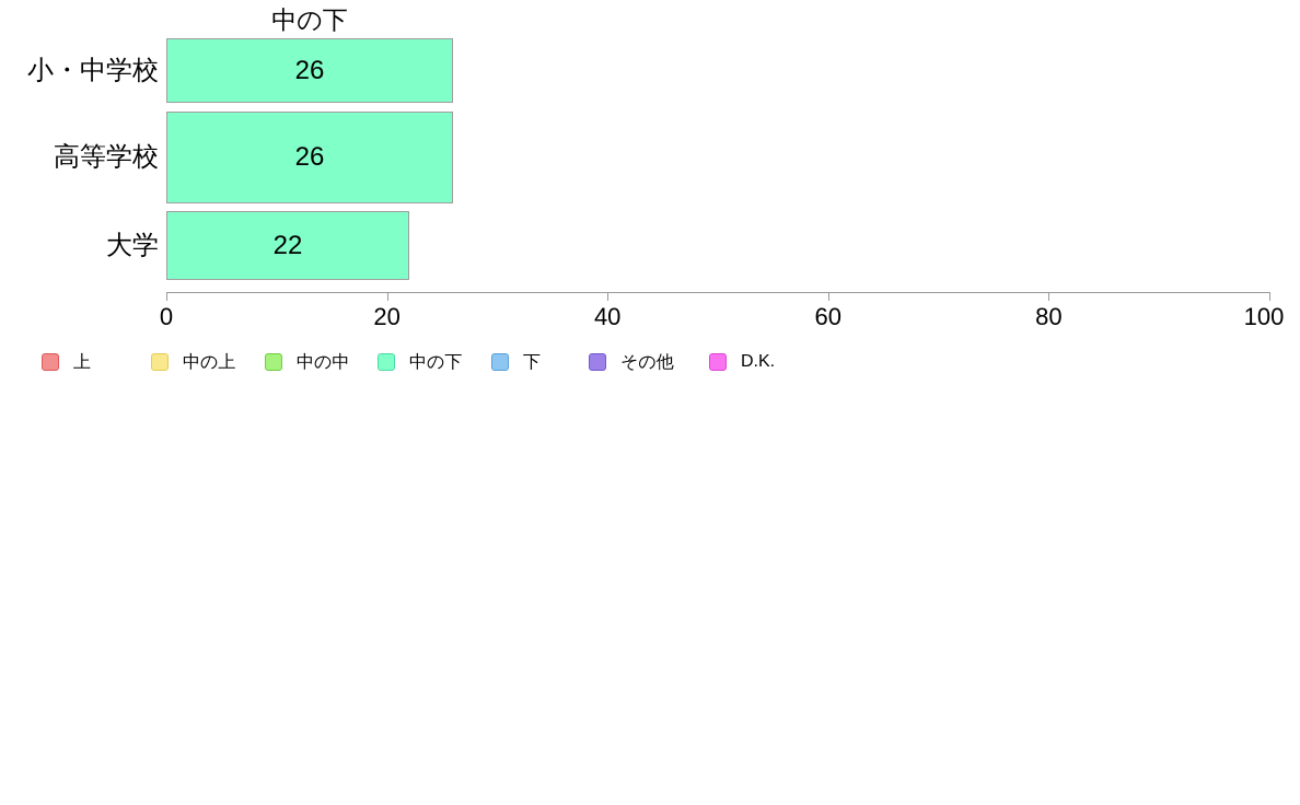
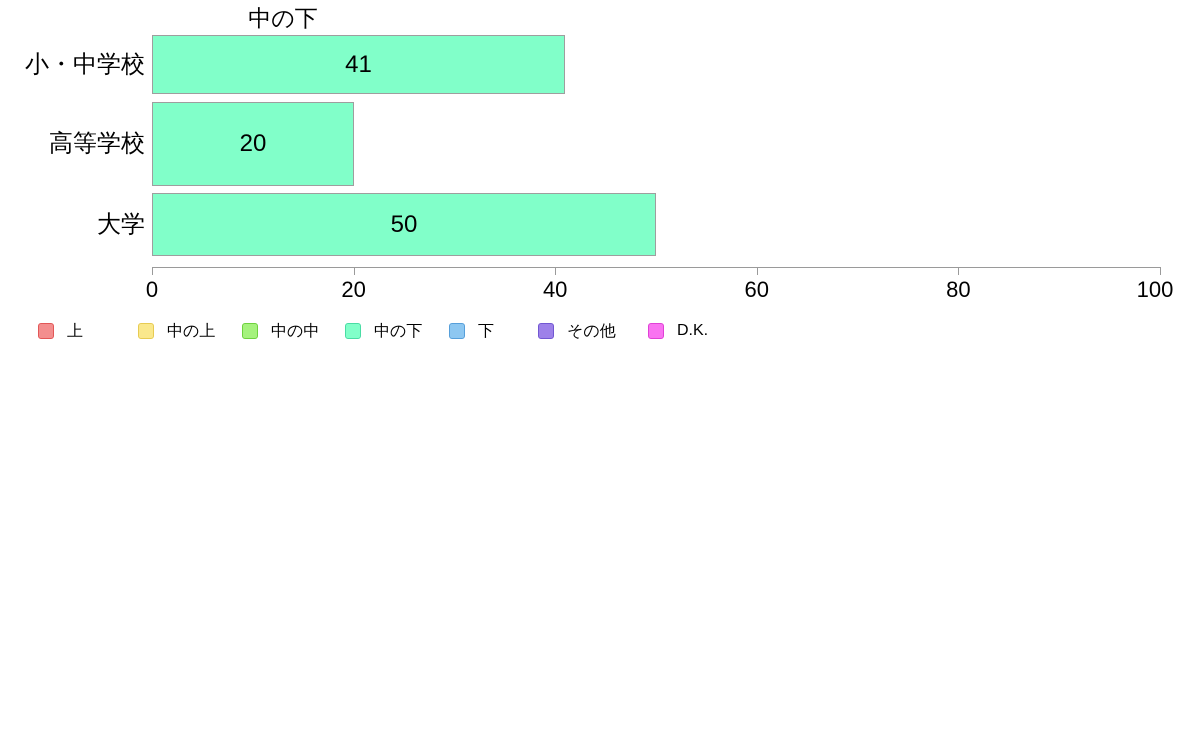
小・中学校: 26 -> 41
高等学校: 26 -> 20
大学: 22 -> 50
